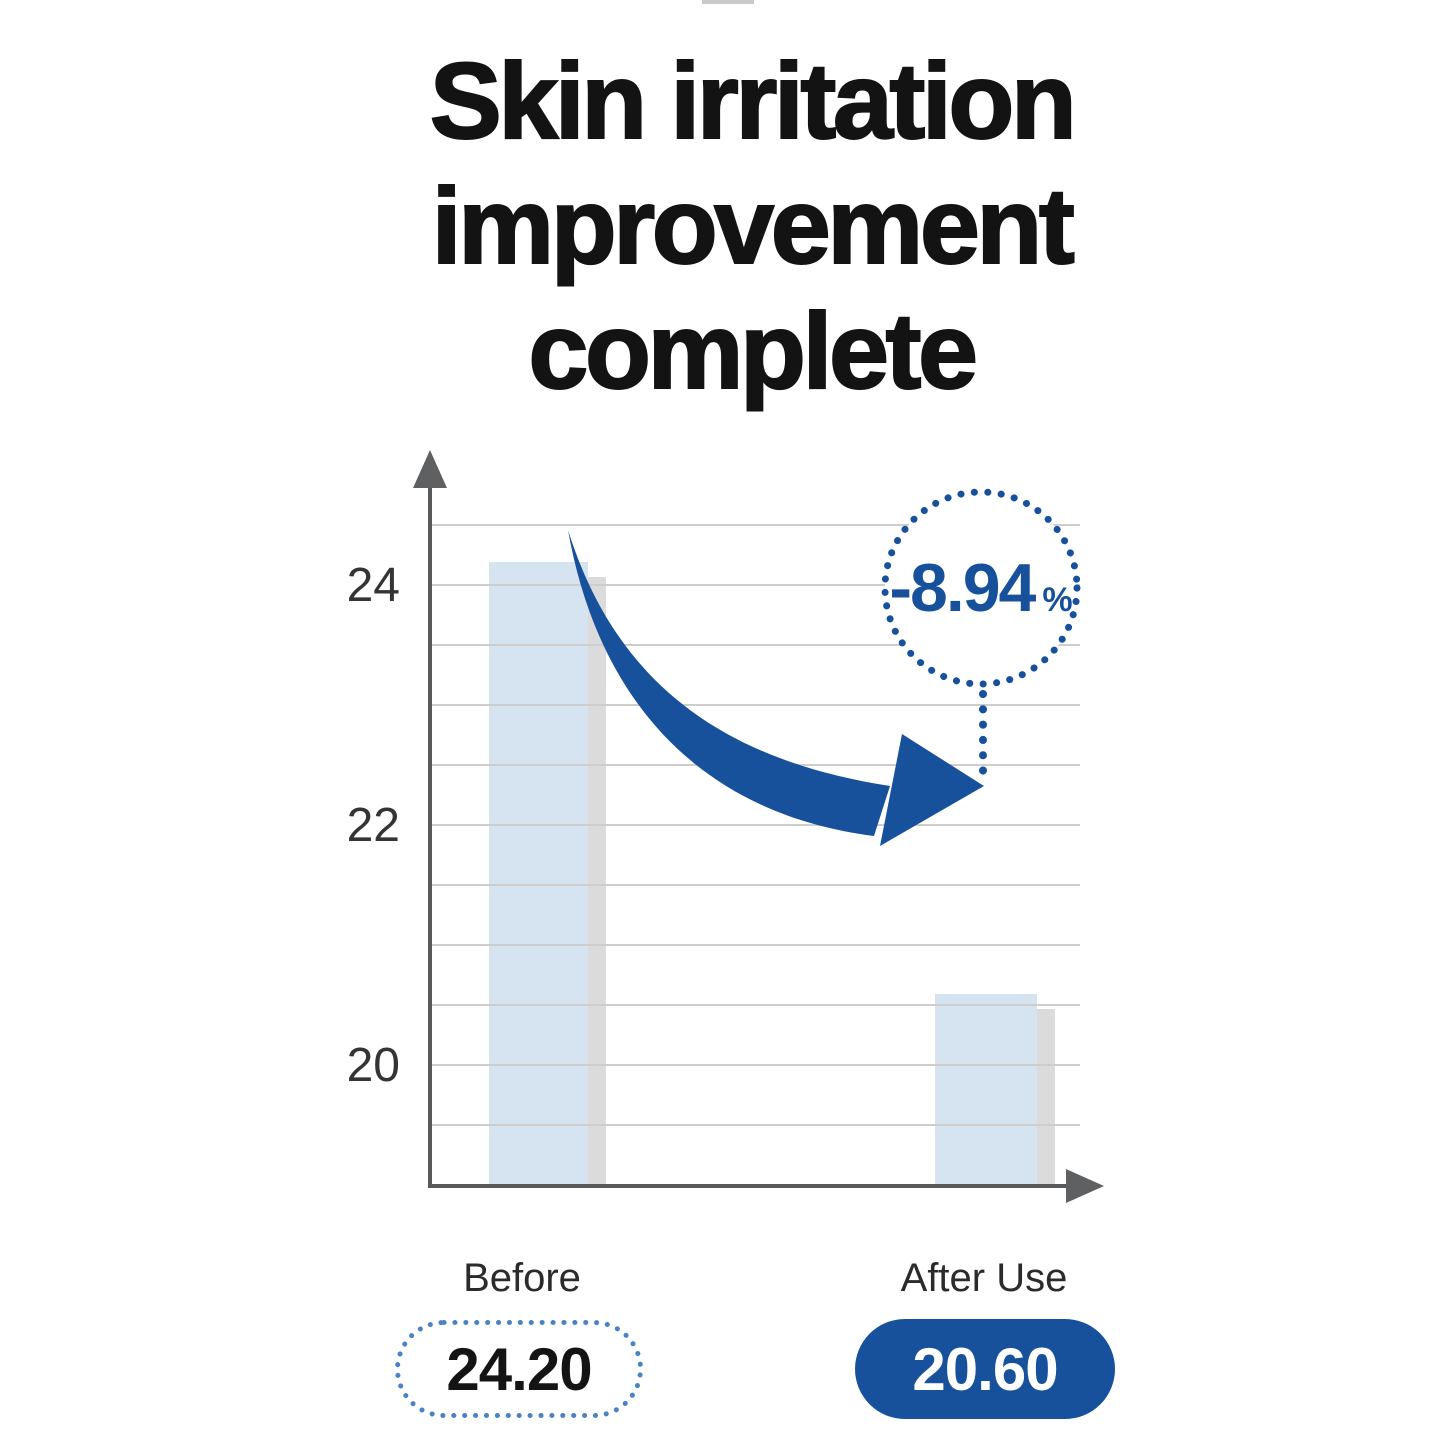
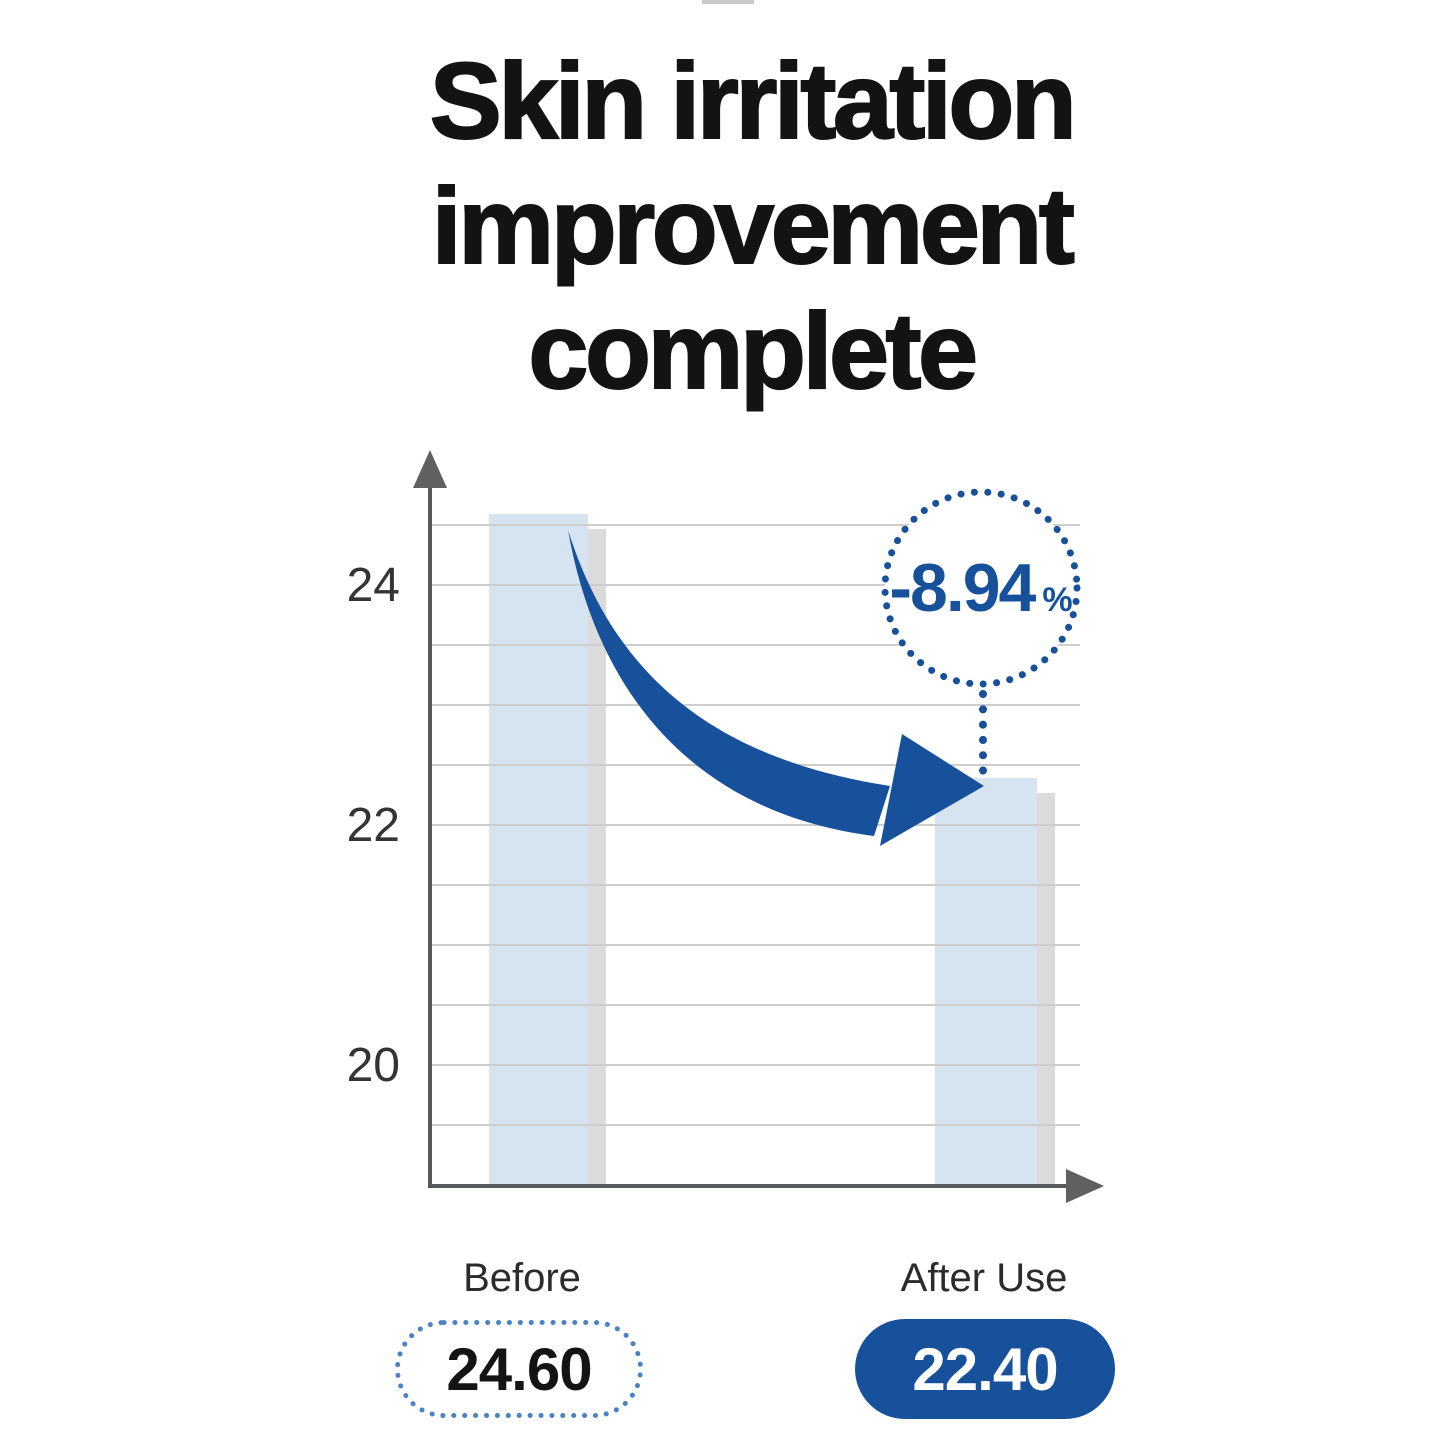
Before: 24.20 -> 24.60
After Use: 20.60 -> 22.40
